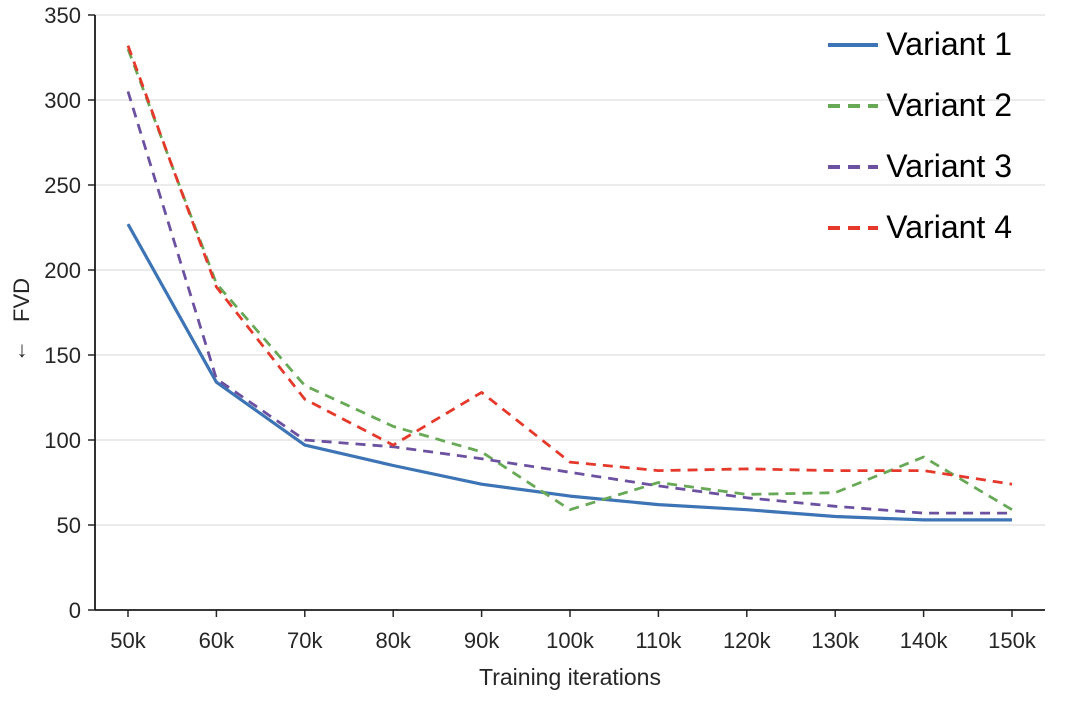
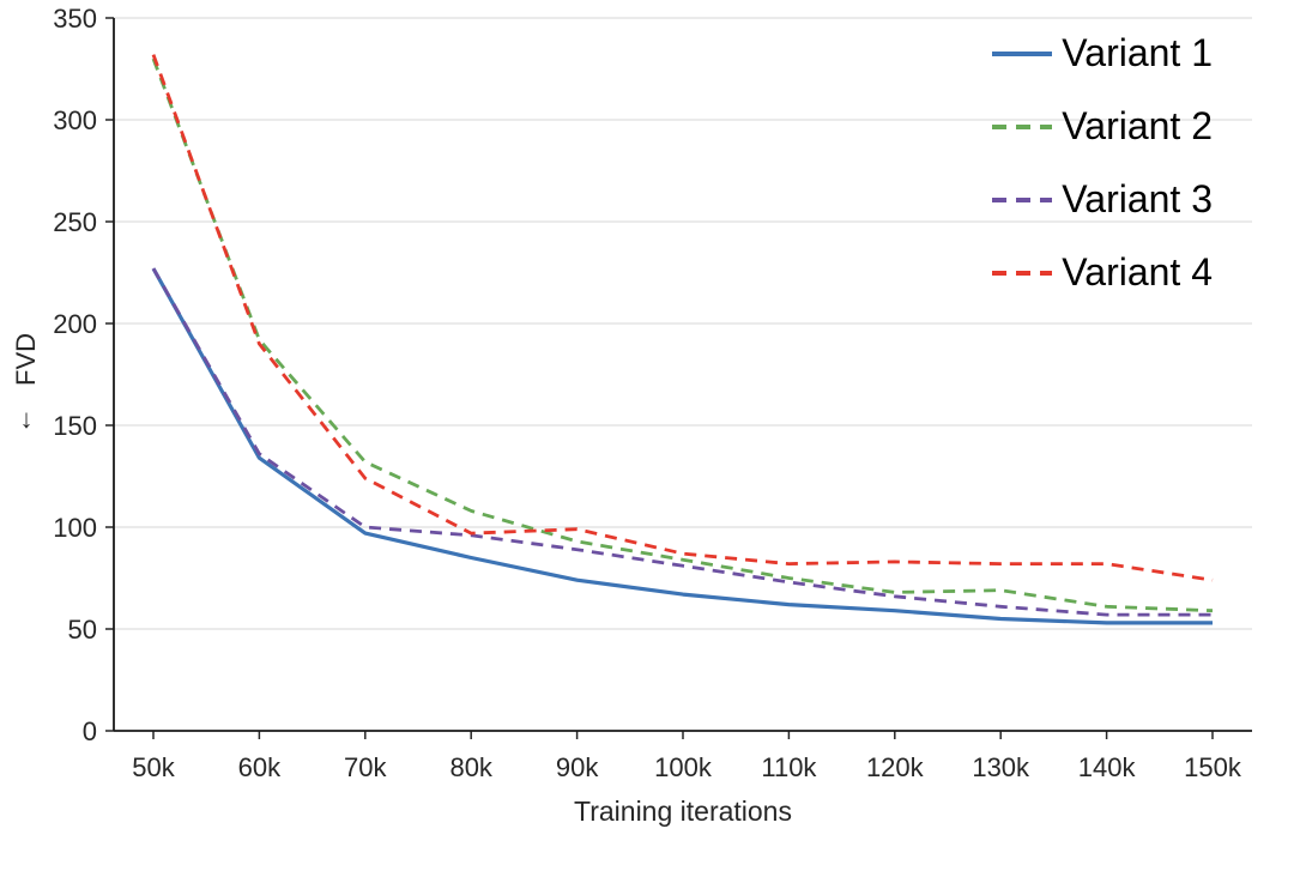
Variant 3/50k: 305 -> 227
Variant 4/90k: 128 -> 99
Variant 2/100k: 59 -> 84
Variant 2/140k: 90 -> 61
